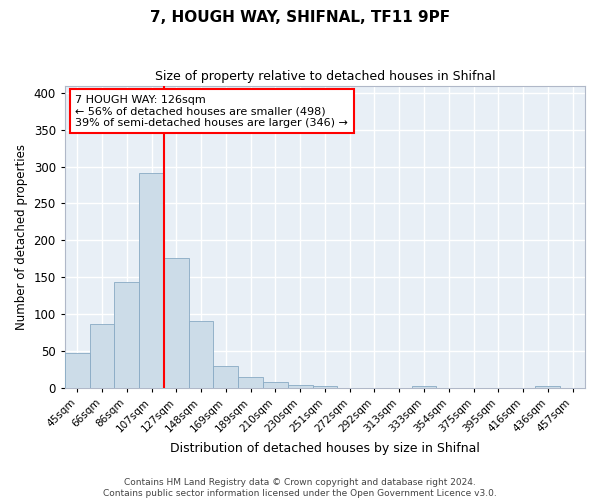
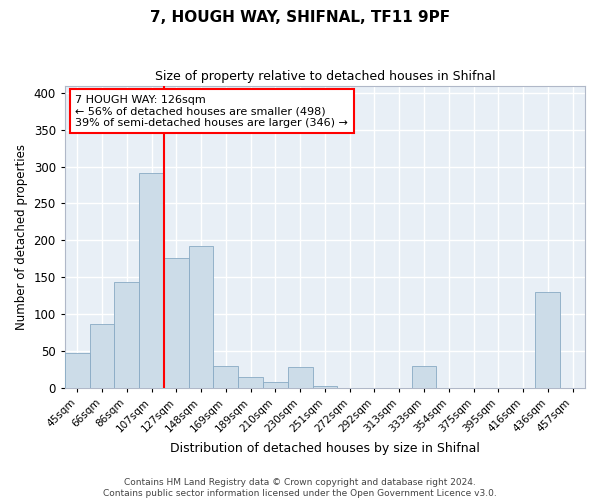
148sqm: 91 -> 192
230sqm: 4 -> 28
333sqm: 2 -> 30
436sqm: 2 -> 130
